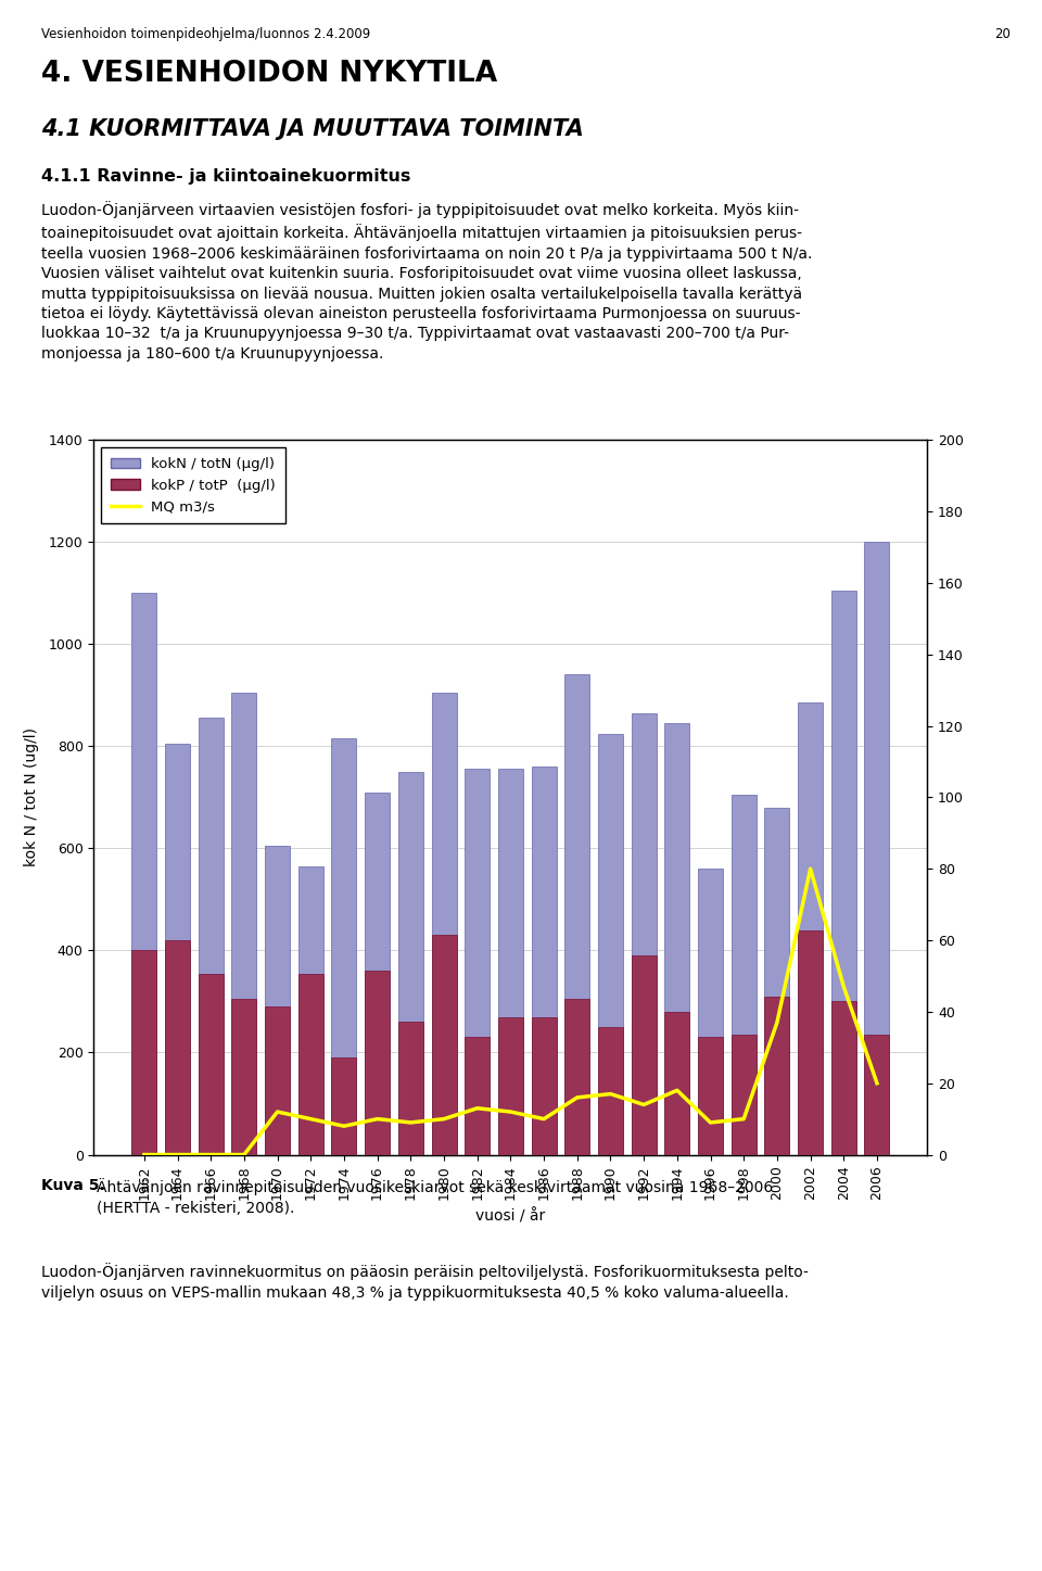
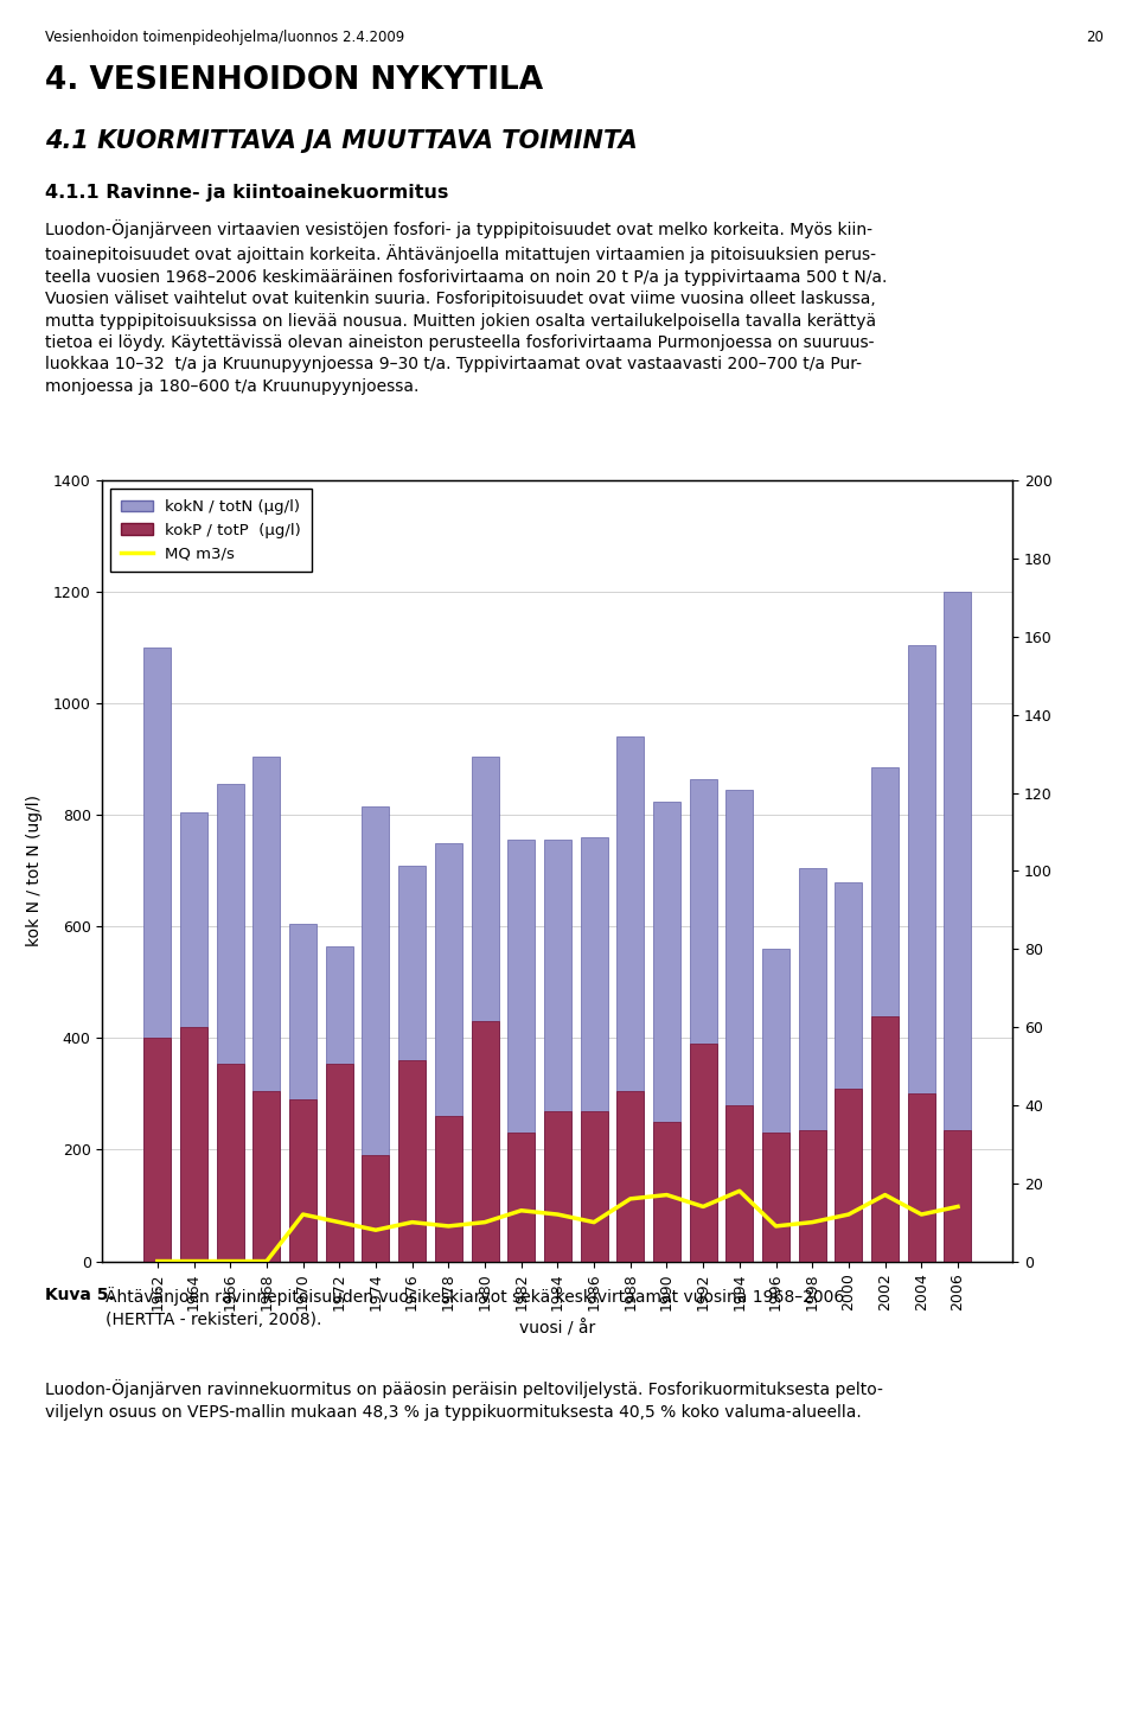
MQ m3/s/2000: 37 -> 12
MQ m3/s/2002: 80 -> 17
MQ m3/s/2004: 47 -> 12
MQ m3/s/2006: 20 -> 14
